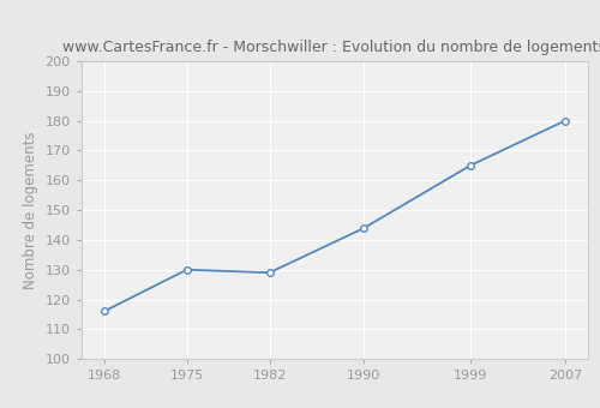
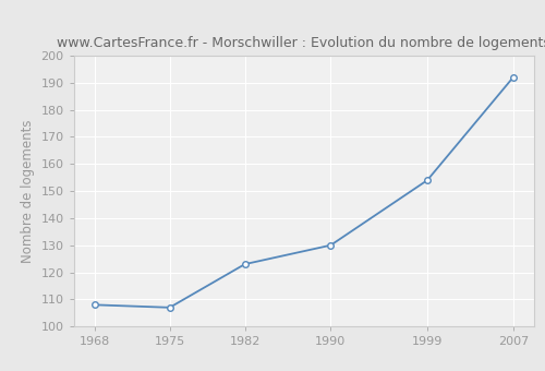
1968: 116 -> 108
1975: 130 -> 107
1982: 129 -> 123
1990: 144 -> 130
1999: 165 -> 154
2007: 180 -> 192
